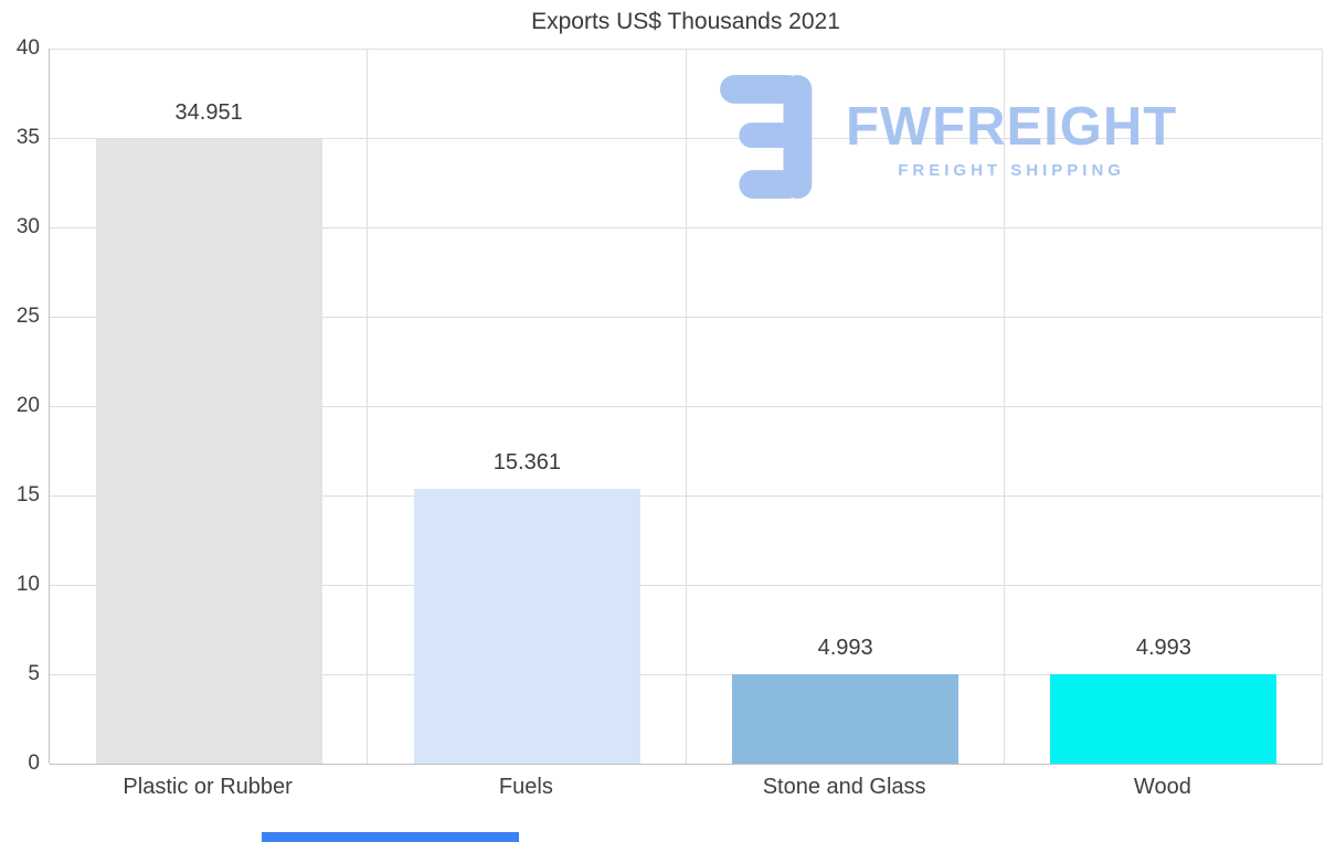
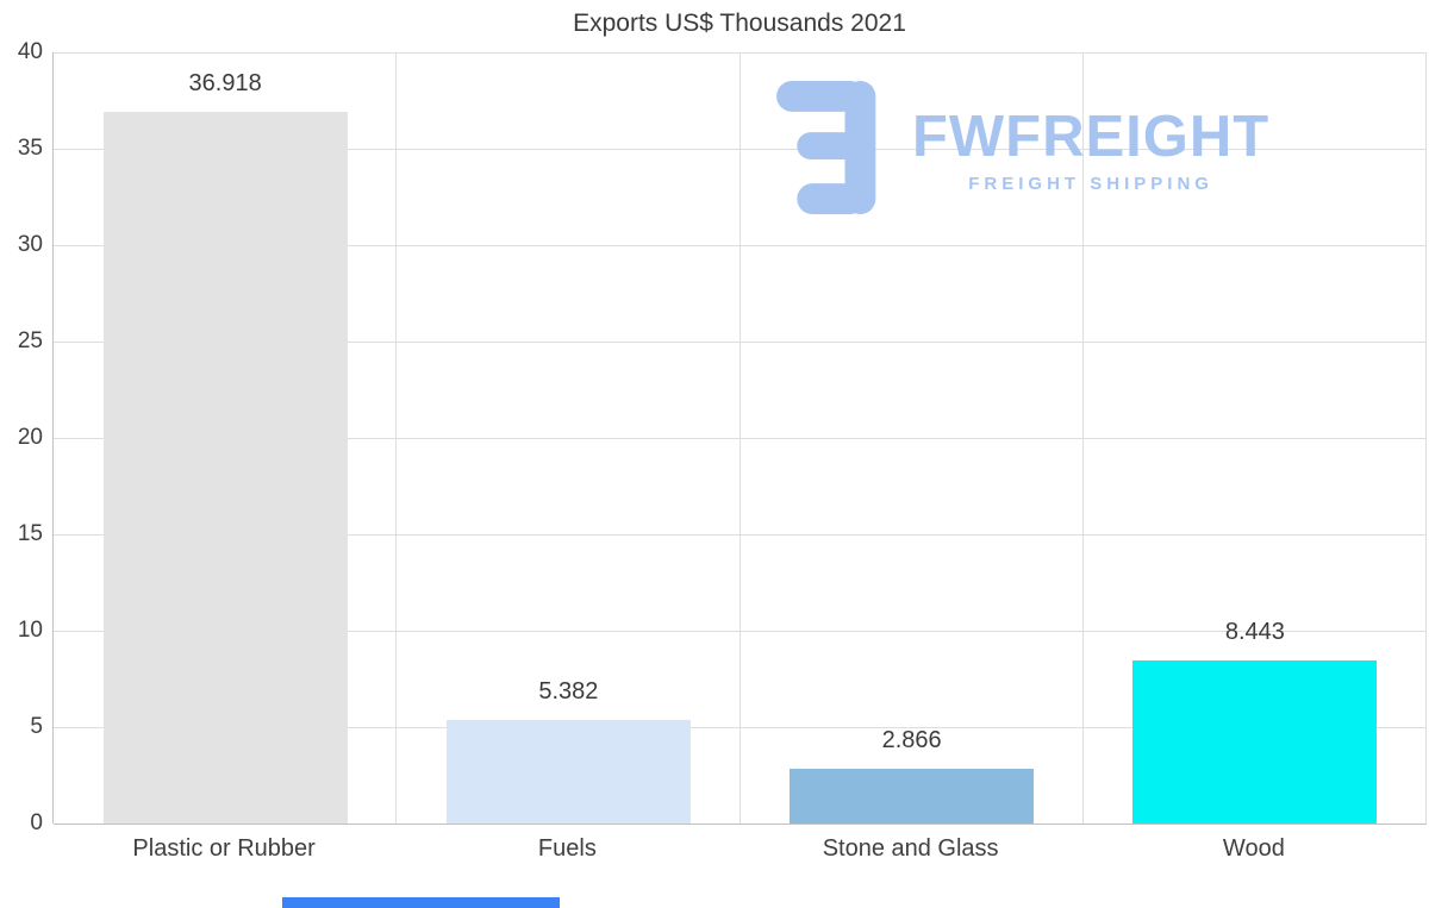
Plastic or Rubber: 34.951 -> 36.918
Fuels: 15.361 -> 5.382
Stone and Glass: 4.993 -> 2.866
Wood: 4.993 -> 8.443
